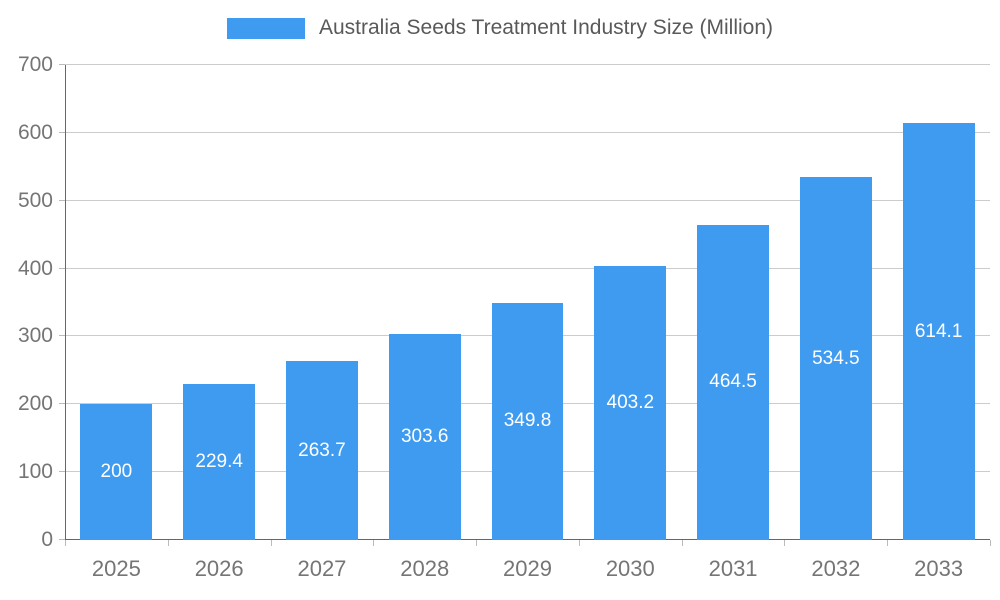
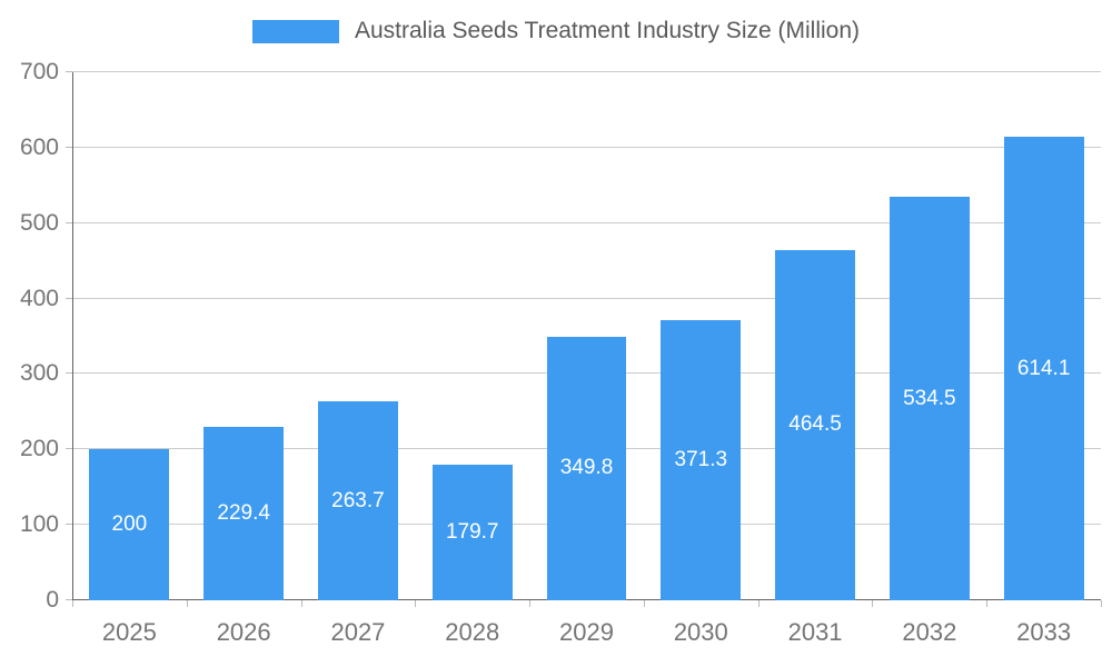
2028: 303.6 -> 179.7
2030: 403.2 -> 371.3
